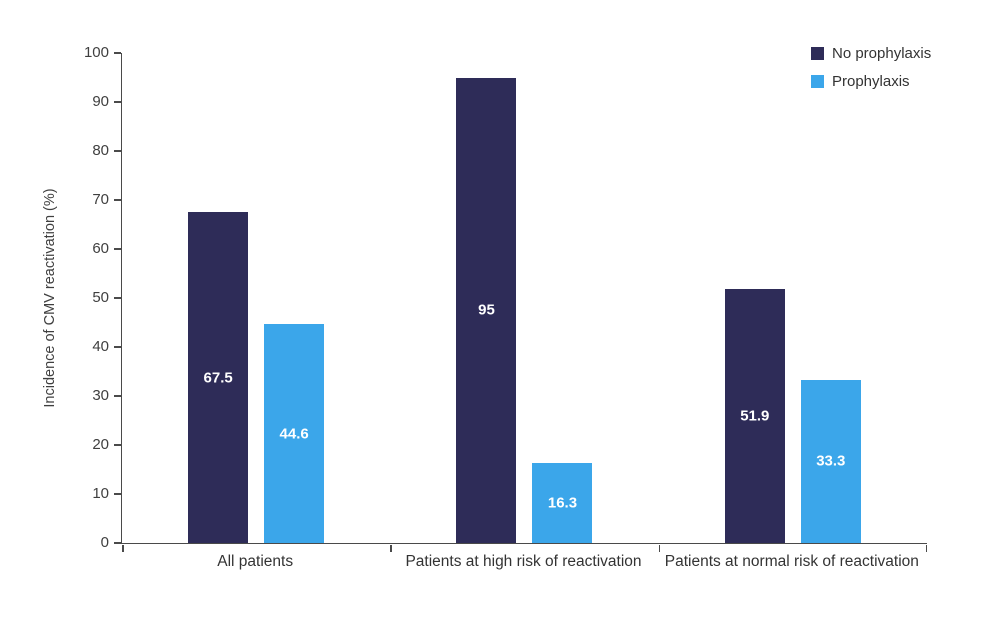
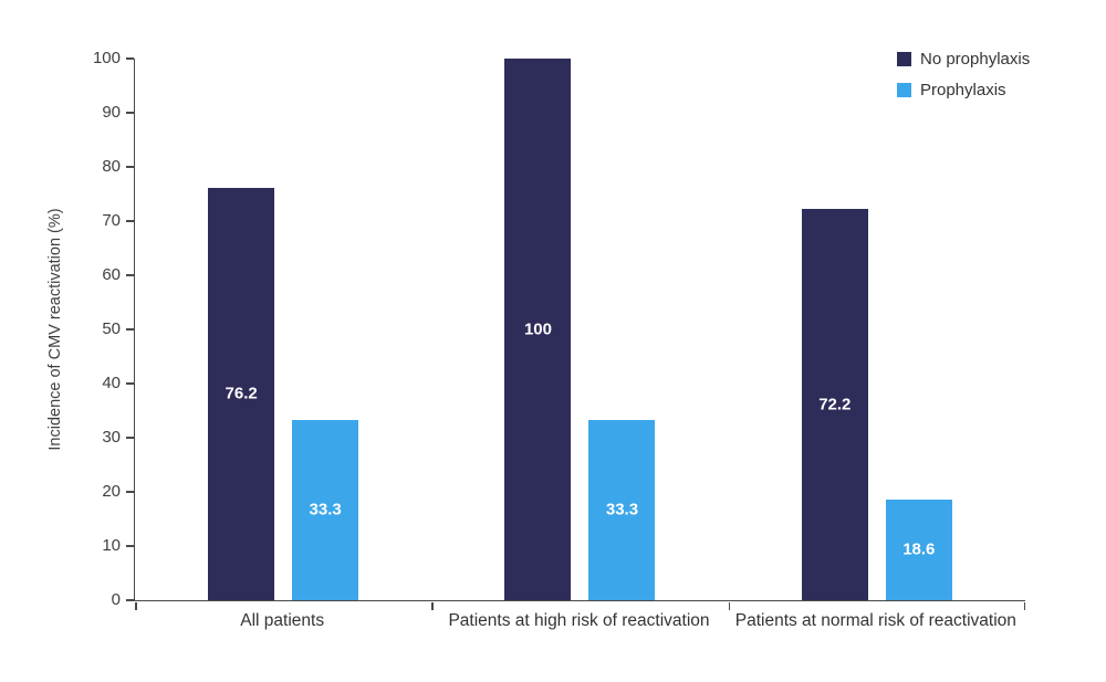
No prophylaxis/All patients: 67.5 -> 76.2
Prophylaxis/All patients: 44.6 -> 33.3
No prophylaxis/Patients at high risk of reactivation: 95 -> 100
Prophylaxis/Patients at high risk of reactivation: 16.3 -> 33.3
No prophylaxis/Patients at normal risk of reactivation: 51.9 -> 72.2
Prophylaxis/Patients at normal risk of reactivation: 33.3 -> 18.6
